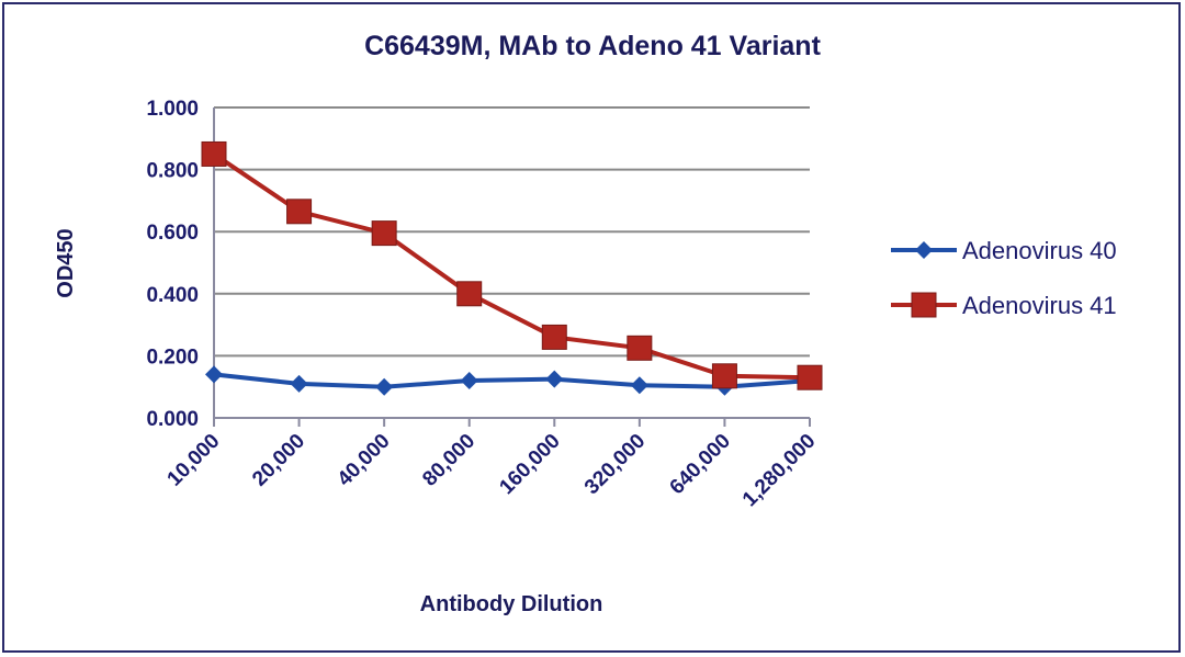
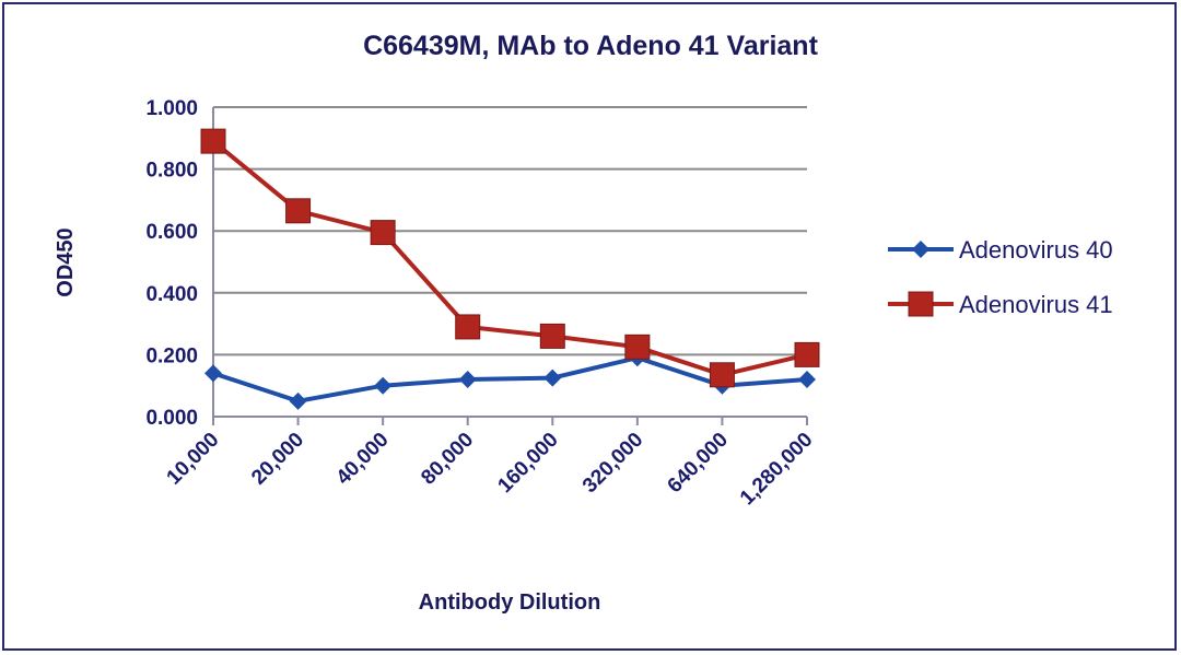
Adenovirus 41/10,000: 0.85 -> 0.89
Adenovirus 40/20,000: 0.11 -> 0.05
Adenovirus 41/80,000: 0.40 -> 0.29
Adenovirus 40/320,000: 0.10 -> 0.19
Adenovirus 41/1,280,000: 0.13 -> 0.20
